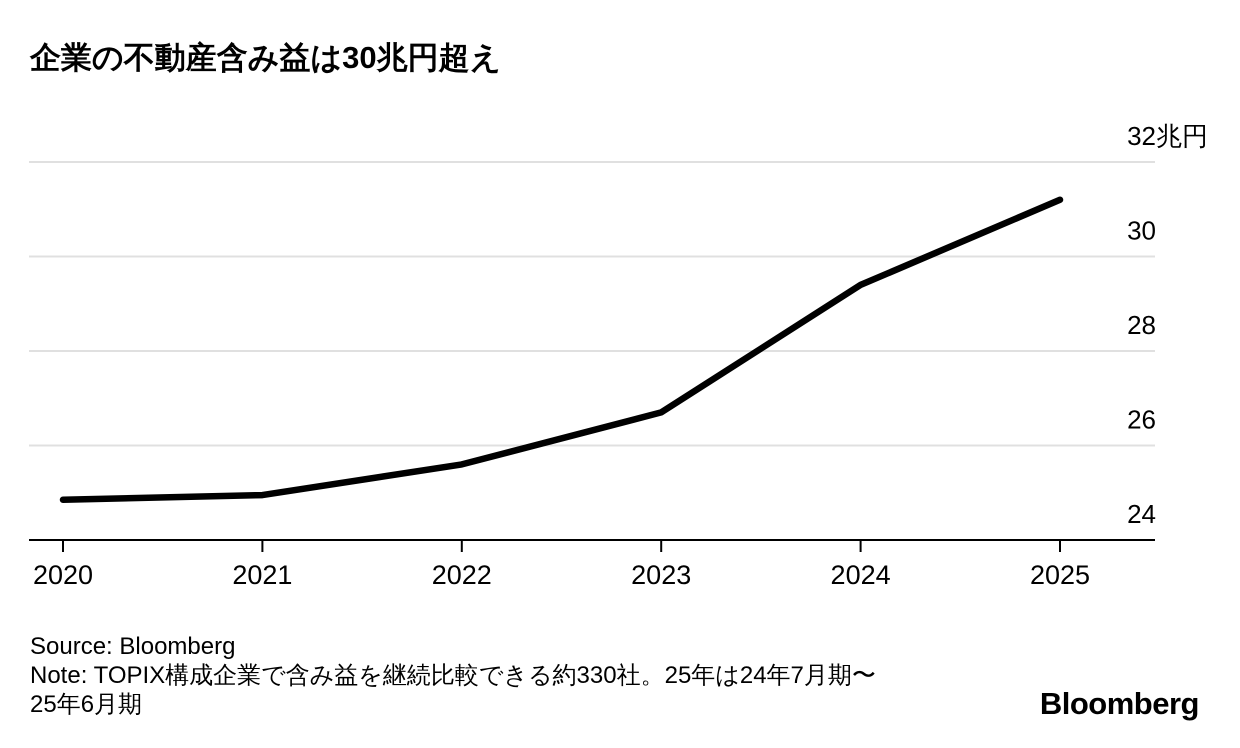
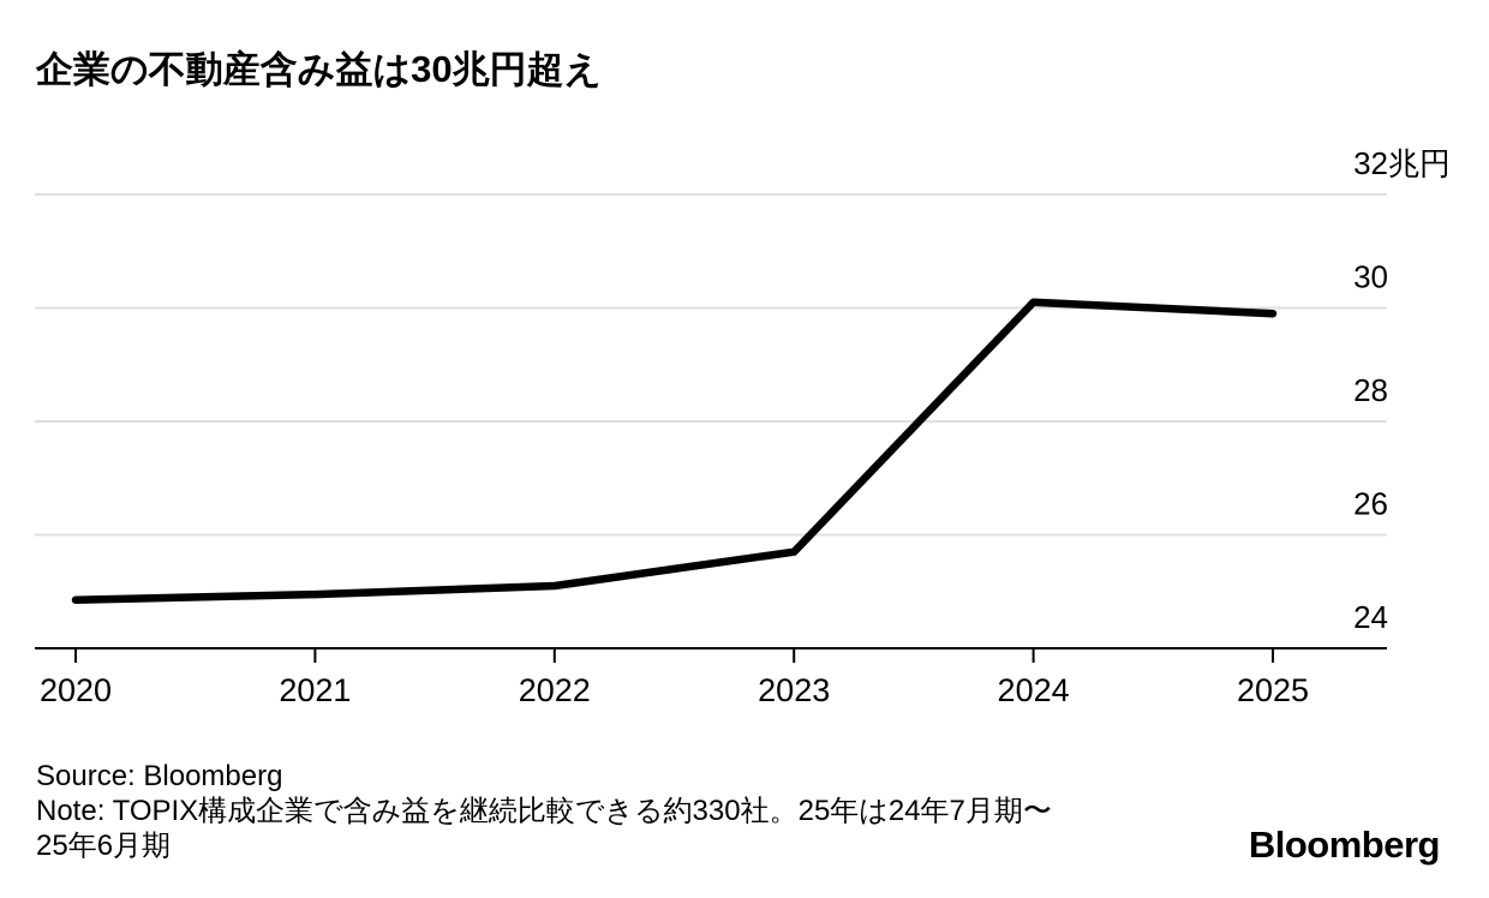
2022: 25.6 -> 25.1
2023: 26.7 -> 25.7
2024: 29.4 -> 30.1
2025: 31.2 -> 29.9
